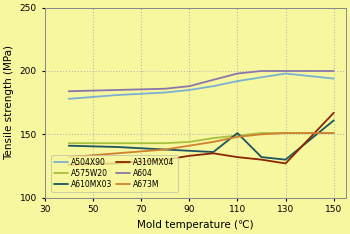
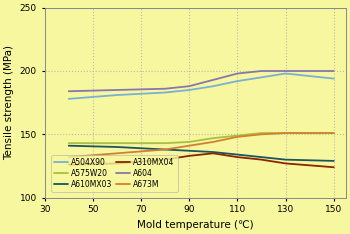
A610MX03/110: 151 -> 134
A610MX03/150: 161 -> 129
A310MX04/150: 167 -> 124
